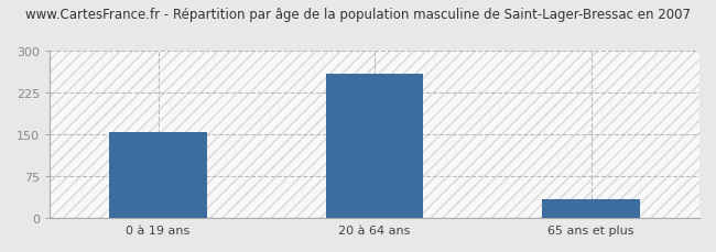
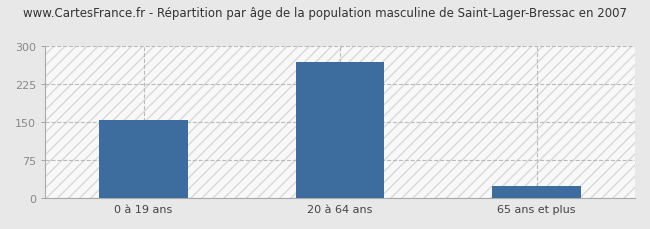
20 à 64 ans: 258 -> 268
65 ans et plus: 35 -> 24
